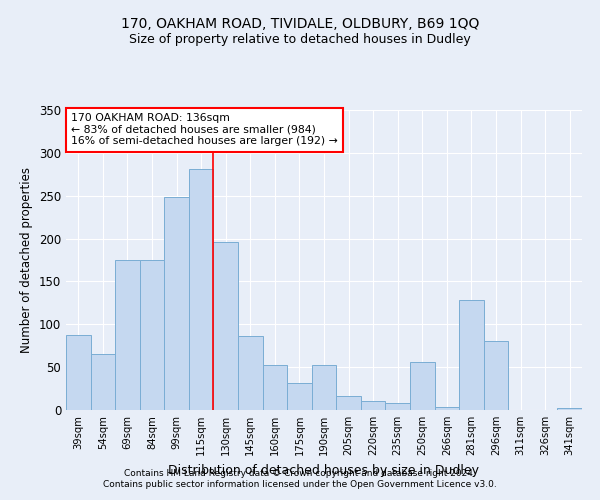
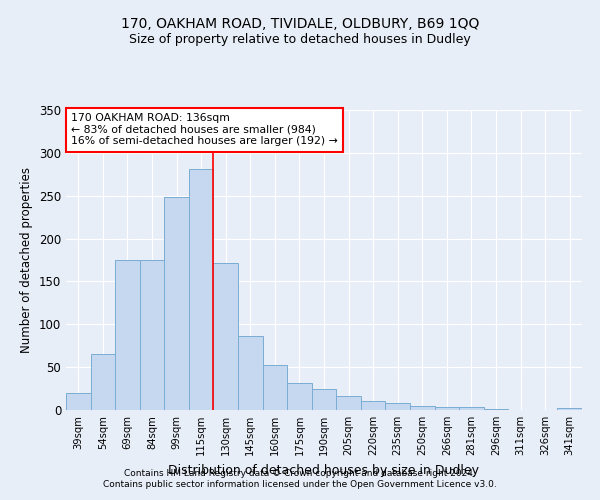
39sqm: 88 -> 20
130sqm: 196 -> 172
190sqm: 52 -> 25
250sqm: 56 -> 5
281sqm: 128 -> 4
296sqm: 80 -> 1
